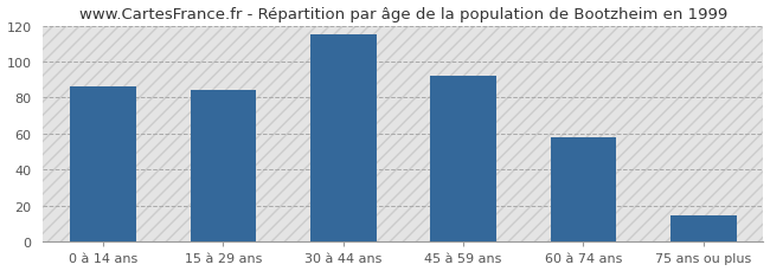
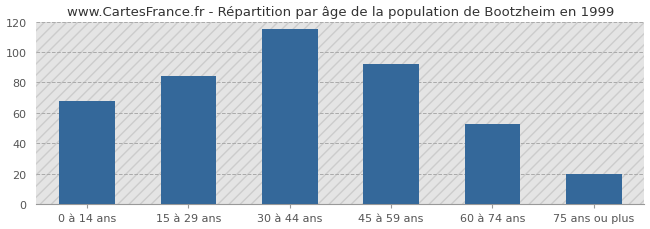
0 à 14 ans: 86 -> 68
60 à 74 ans: 58 -> 53
75 ans ou plus: 15 -> 20
